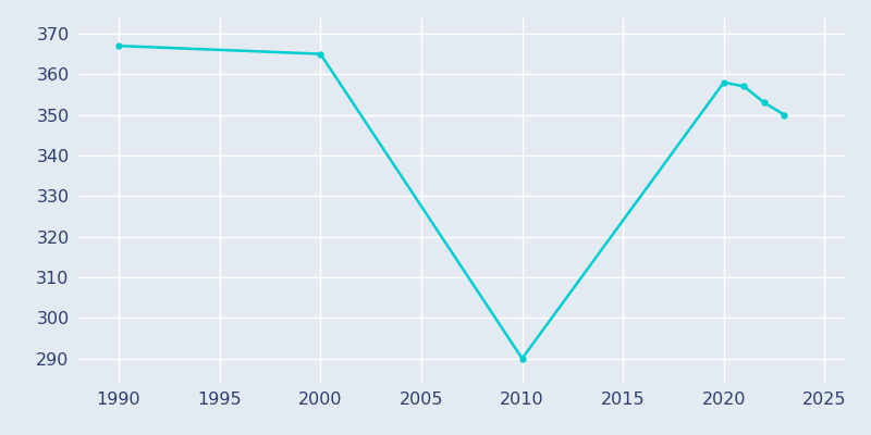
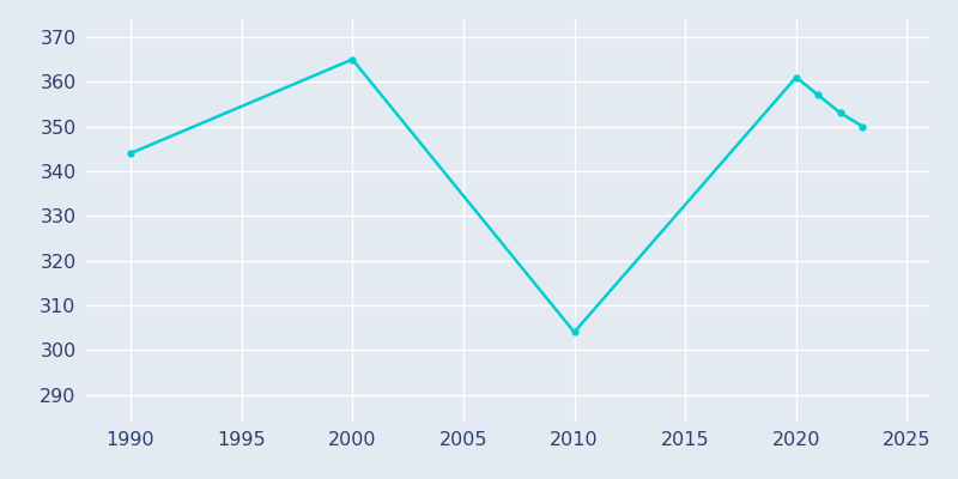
1990: 367 -> 344
2010: 290 -> 304
2020: 358 -> 361
